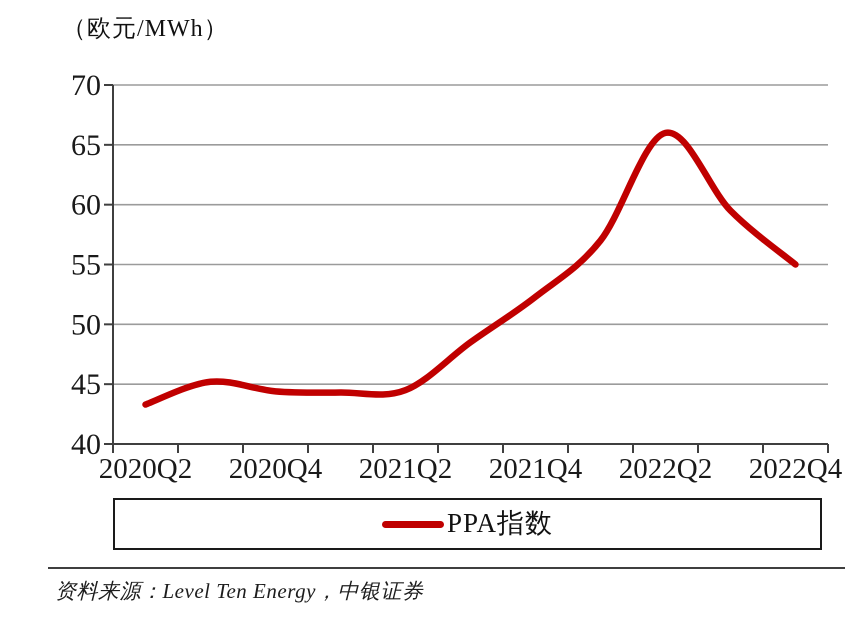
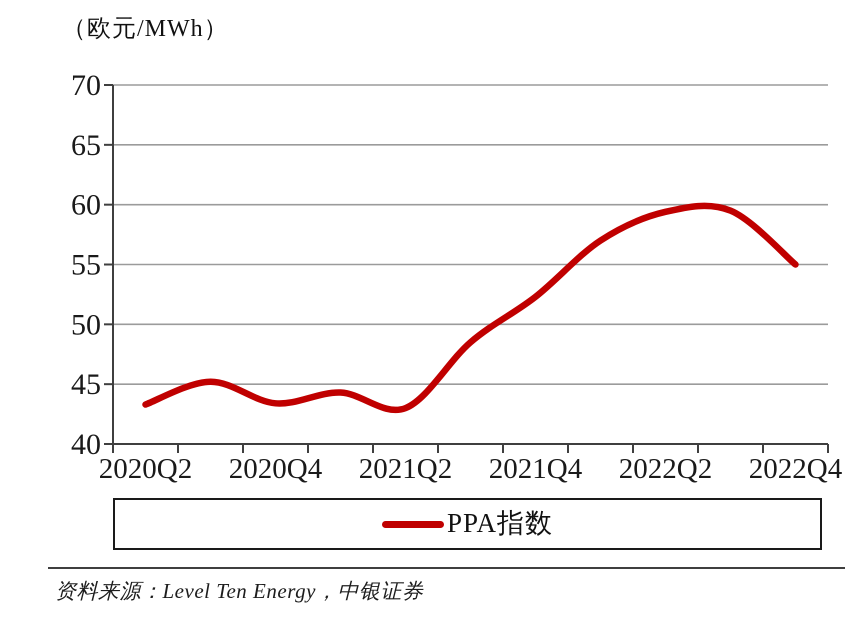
2020Q4: 44.4 -> 43.4
2021Q2: 44.5 -> 43.0
2022Q2: 66.0 -> 59.4
